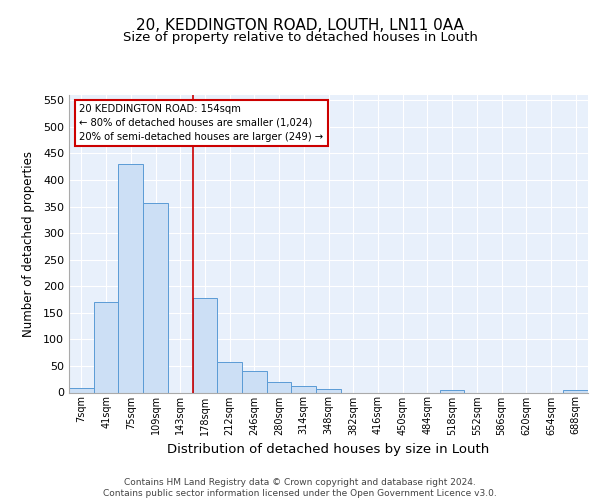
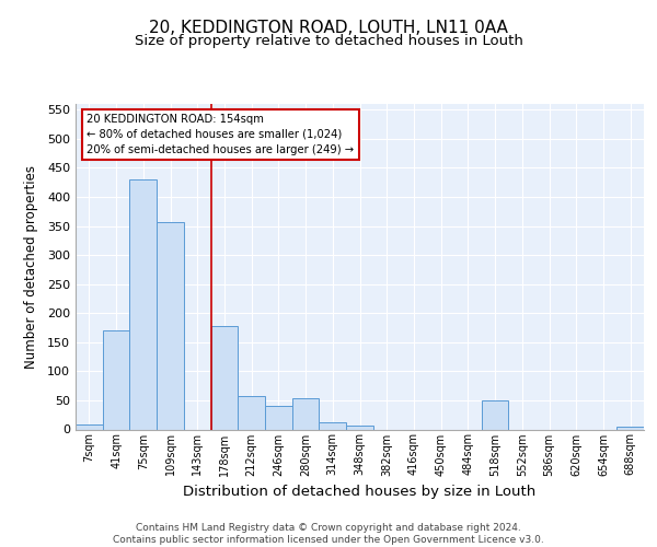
280sqm: 19 -> 54
518sqm: 5 -> 50
